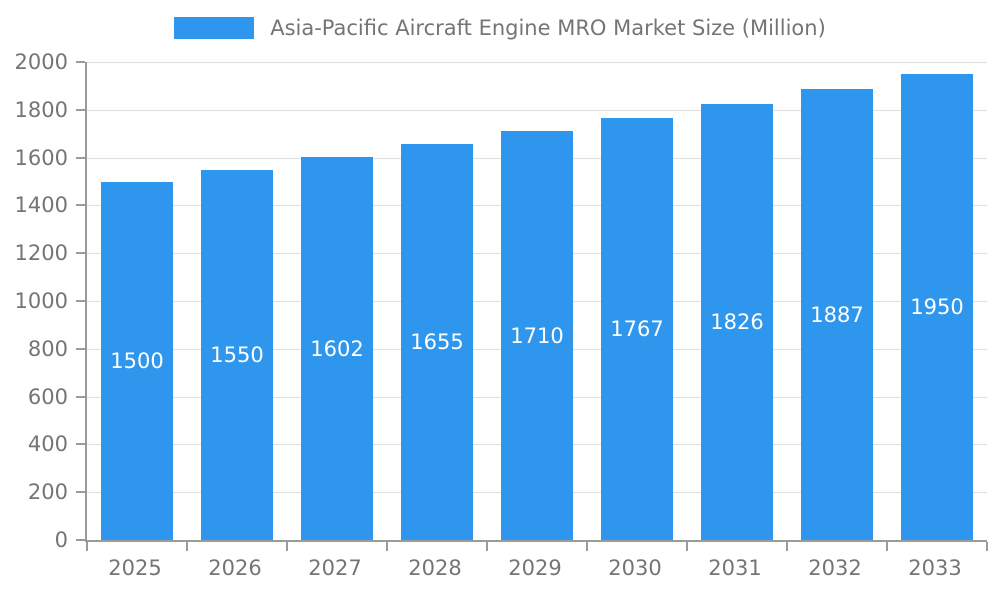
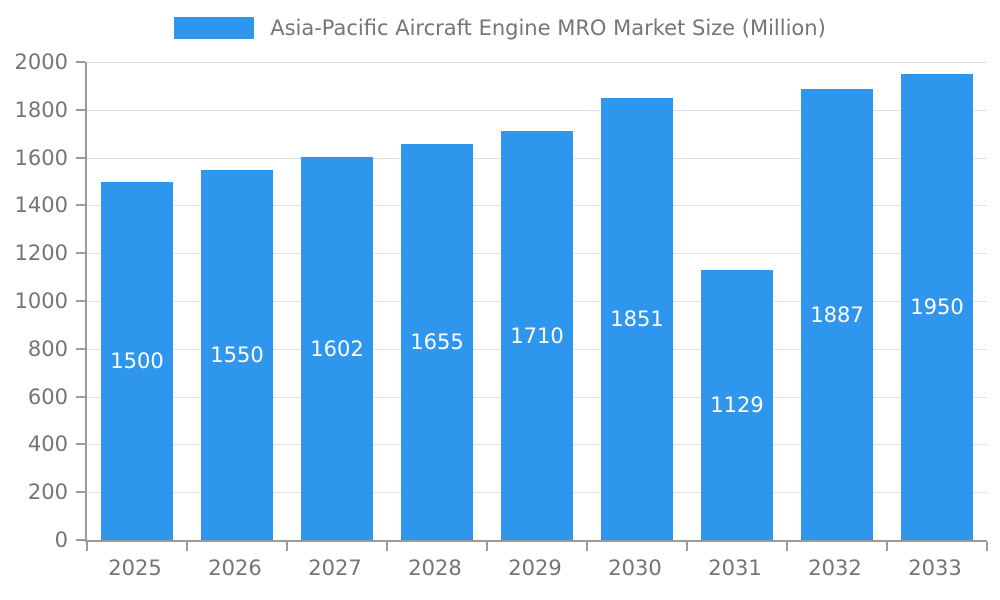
2030: 1767 -> 1851
2031: 1826 -> 1129
